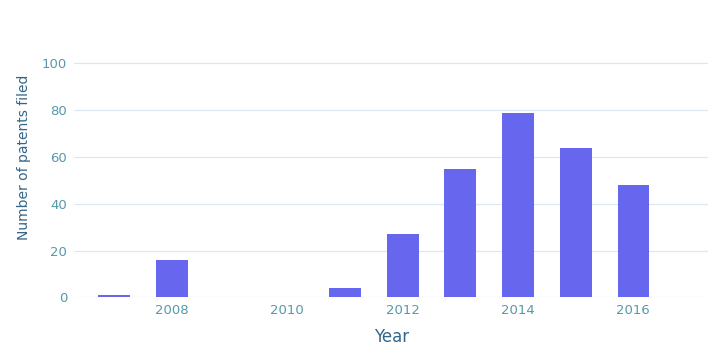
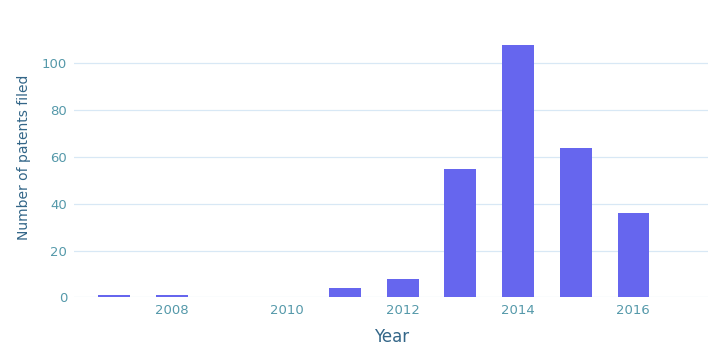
2008: 16 -> 1
2012: 27 -> 8
2014: 79 -> 108
2016: 48 -> 36
